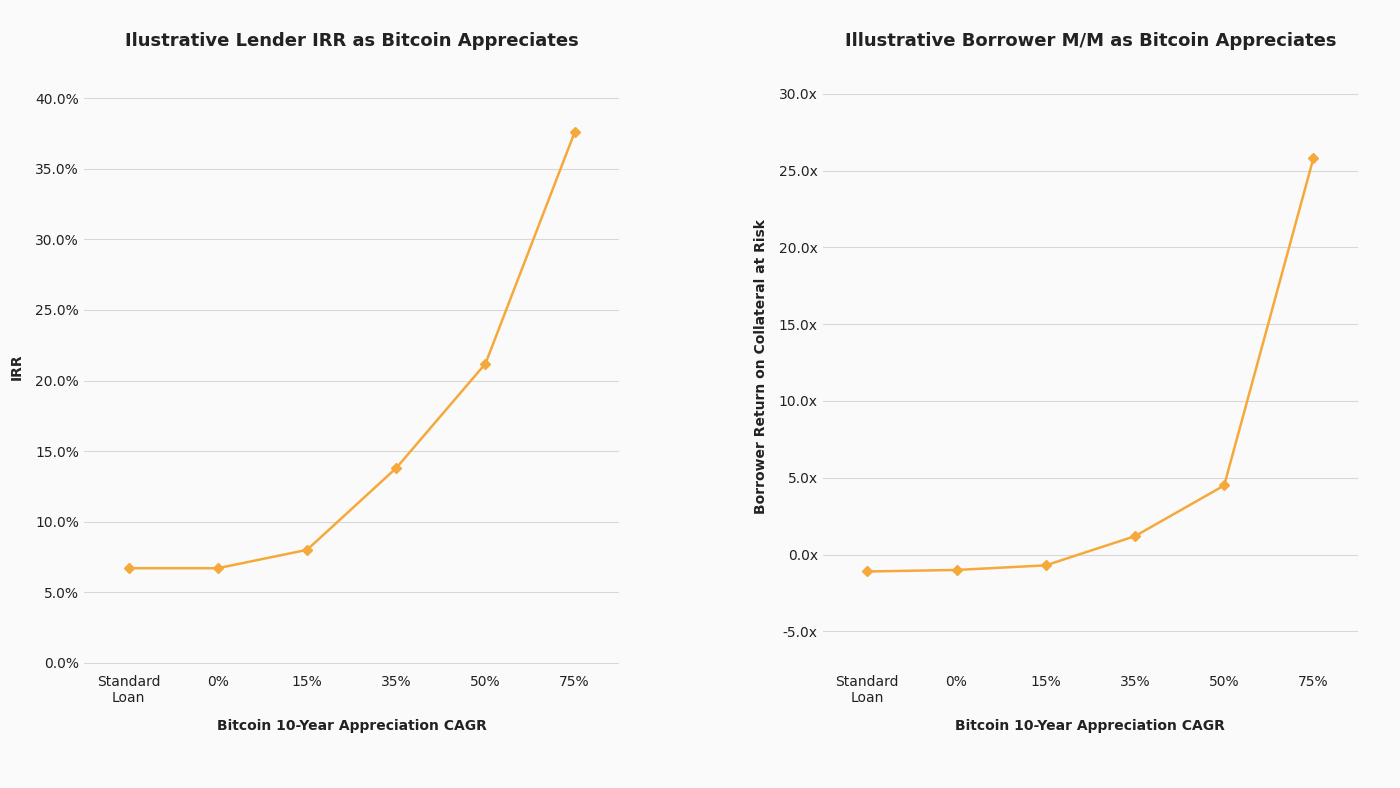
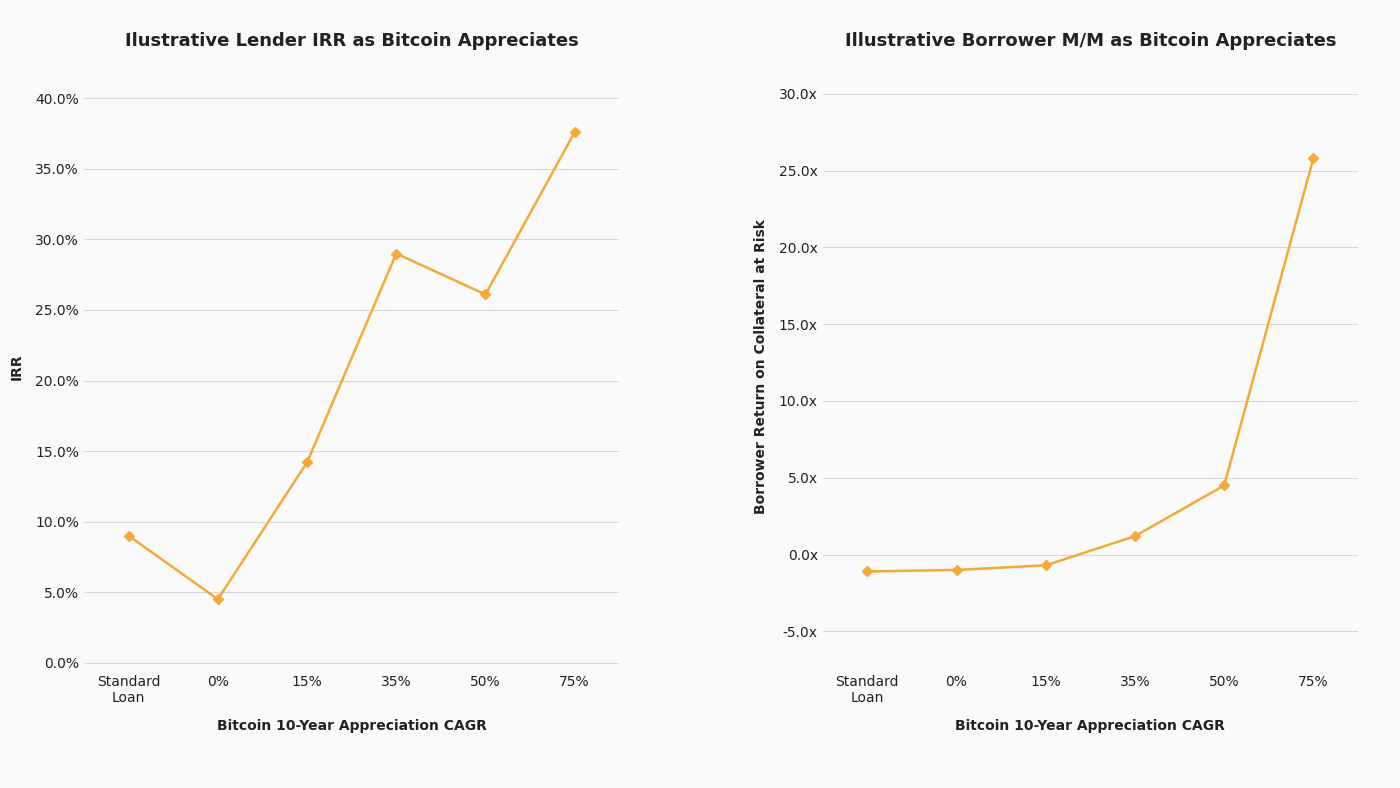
Ilustrative Lender IRR as Bitcoin Appreciates/Standard Loan: 6.7% -> 9.0%
Ilustrative Lender IRR as Bitcoin Appreciates/0%: 6.7% -> 4.5%
Ilustrative Lender IRR as Bitcoin Appreciates/15%: 8.0% -> 14.2%
Ilustrative Lender IRR as Bitcoin Appreciates/35%: 13.8% -> 29.0%
Ilustrative Lender IRR as Bitcoin Appreciates/50%: 21.2% -> 26.1%
